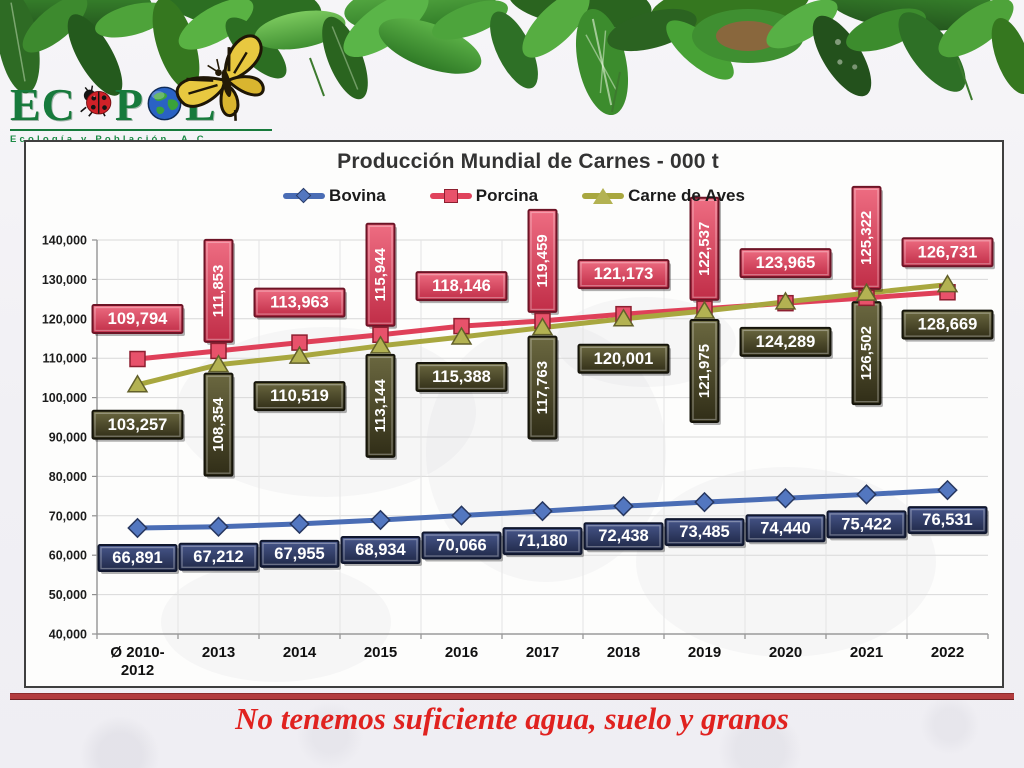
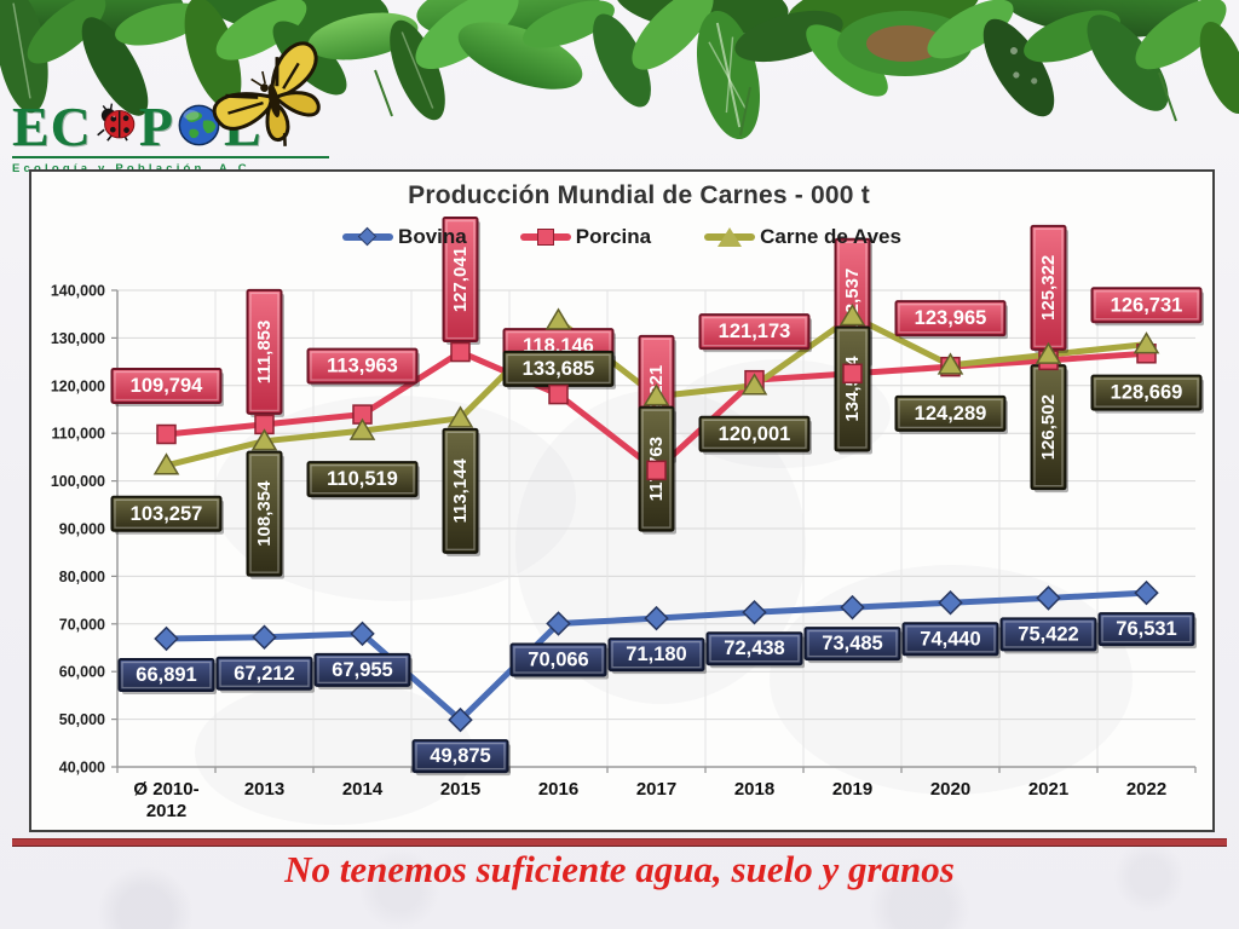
Bovina/2015: 68,934 -> 49,875
Porcina/2015: 115,944 -> 127,041
Carne de Aves/2016: 115,388 -> 133,685
Porcina/2017: 119,459 -> 102,221
Carne de Aves/2019: 121,975 -> 134,544
